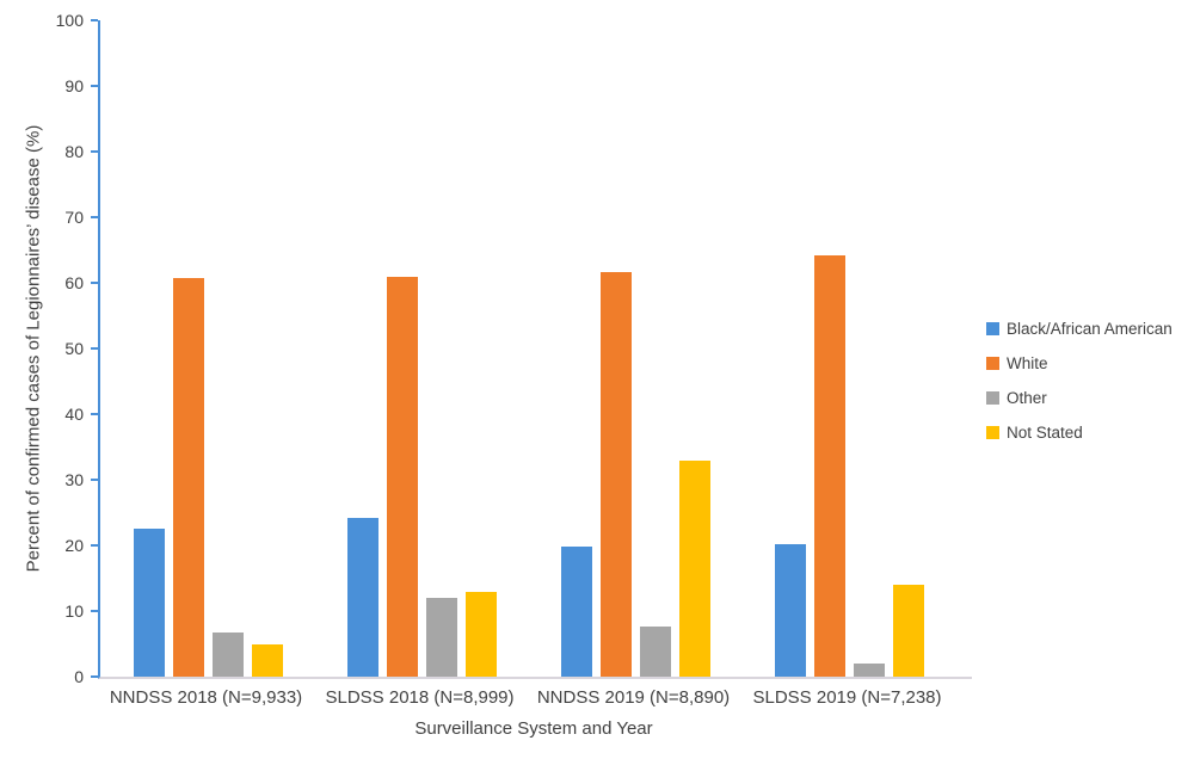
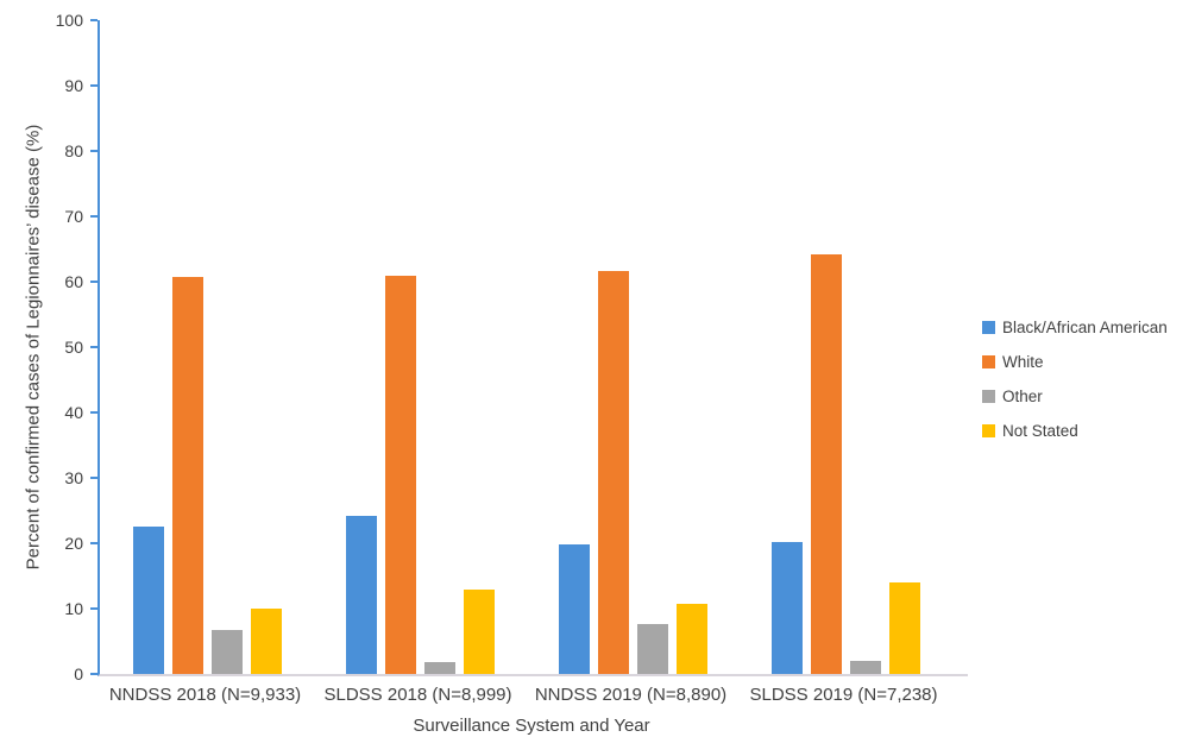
Not Stated/NNDSS 2018 (N=9,933): 5 -> 10
Other/SLDSS 2018 (N=8,999): 12 -> 2
Not Stated/NNDSS 2019 (N=8,890): 33 -> 11
